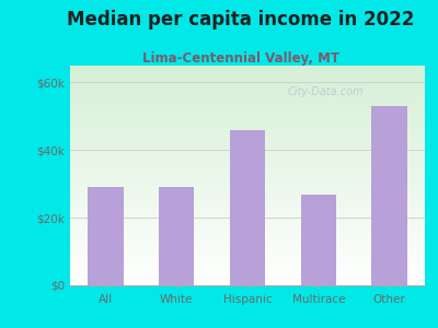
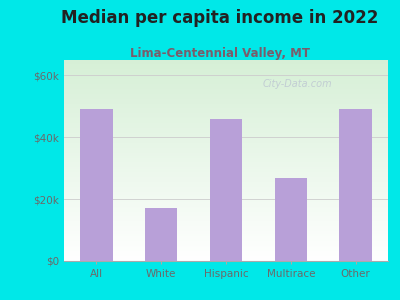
All: $29k -> $49k
White: $29k -> $17k
Other: $53k -> $49k
